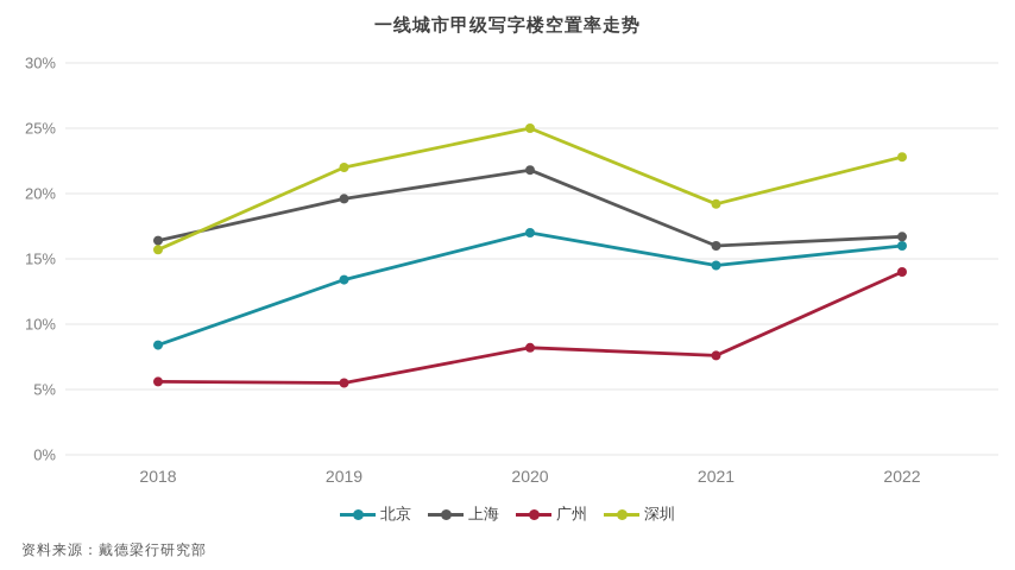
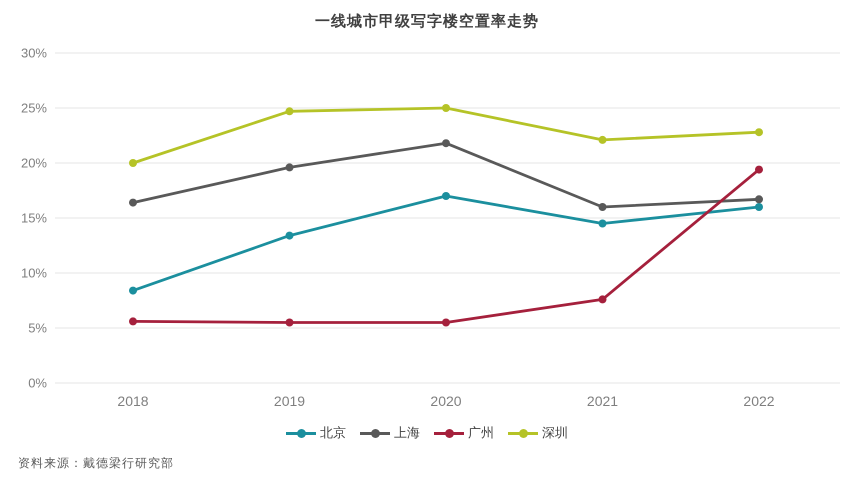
深圳/2018: 15.7% -> 20.0%
深圳/2019: 22.0% -> 24.7%
广州/2020: 8.2% -> 5.5%
深圳/2021: 19.2% -> 22.1%
广州/2022: 14.0% -> 19.4%
